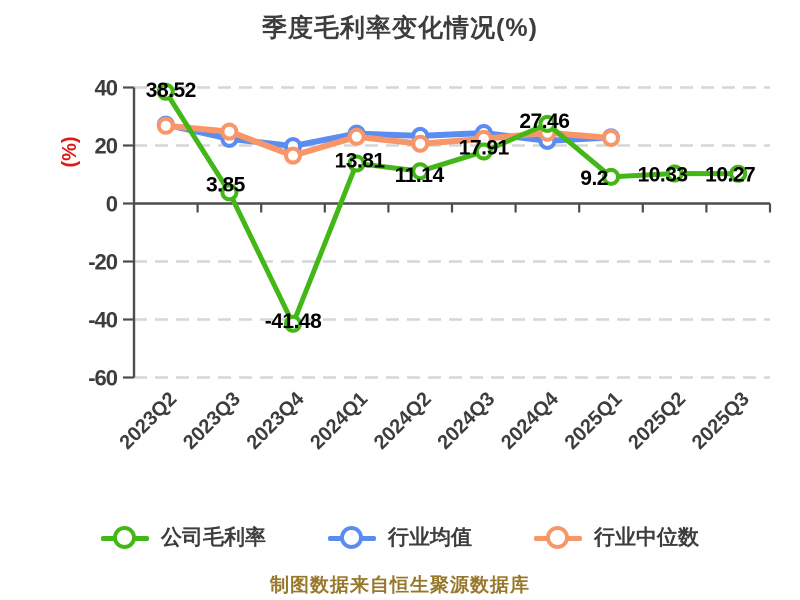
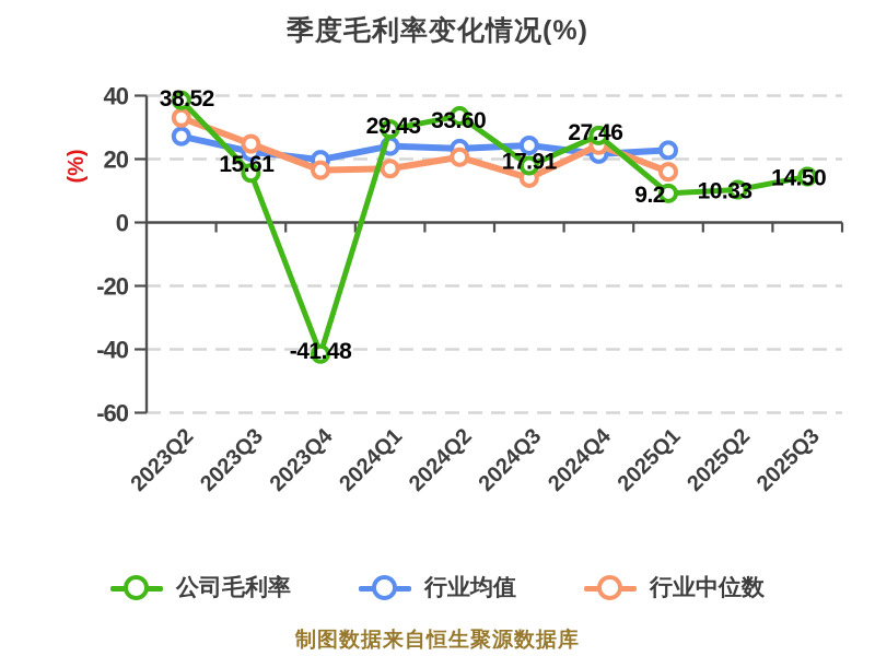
行业中位数/2023Q2: 27 -> 33
公司毛利率/2023Q3: 3.85 -> 15.61
公司毛利率/2024Q1: 13.81 -> 29.43
行业中位数/2024Q1: 23 -> 17
公司毛利率/2024Q2: 11.14 -> 33.60
行业中位数/2024Q3: 22 -> 14
行业中位数/2025Q1: 23 -> 16
公司毛利率/2025Q3: 10.27 -> 14.50
